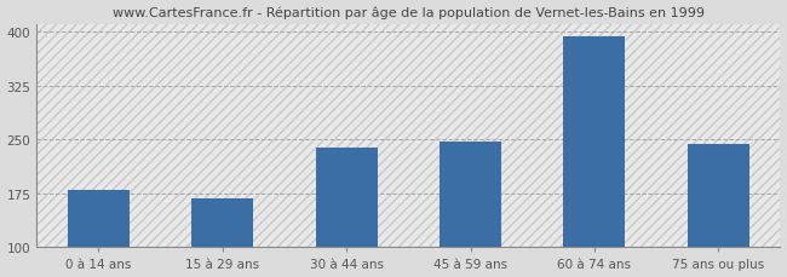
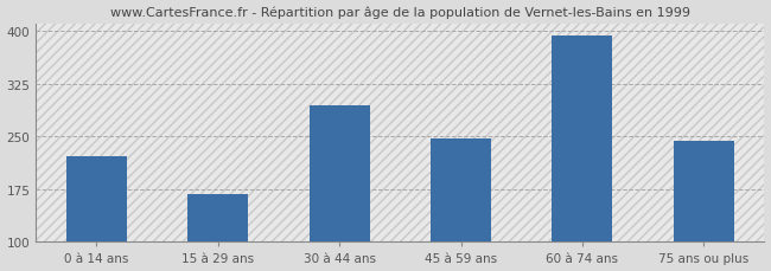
0 à 14 ans: 180 -> 222
30 à 44 ans: 238 -> 294
